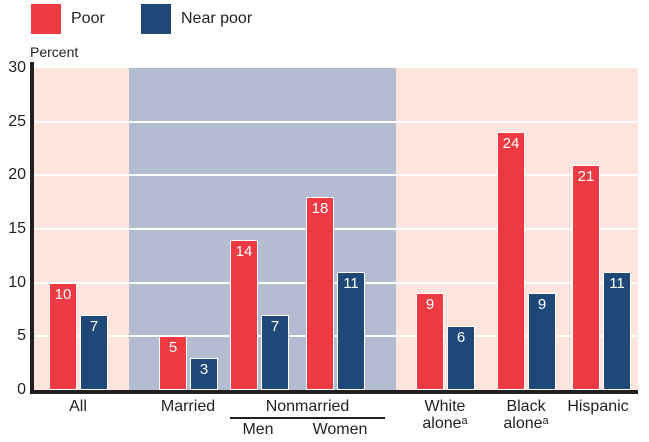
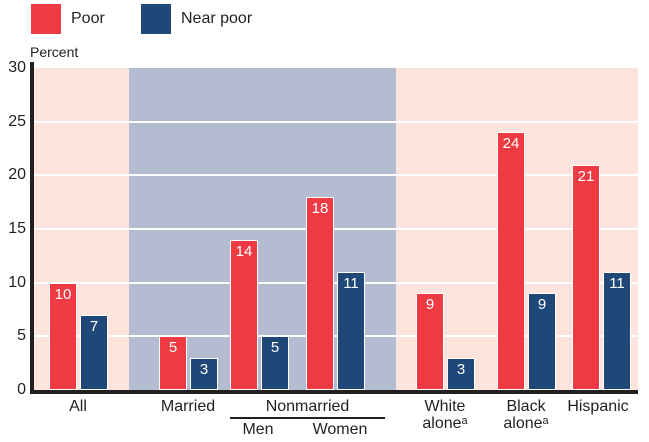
Near poor/Nonmarried Men: 7 -> 5
Near poor/White alone: 6 -> 3
